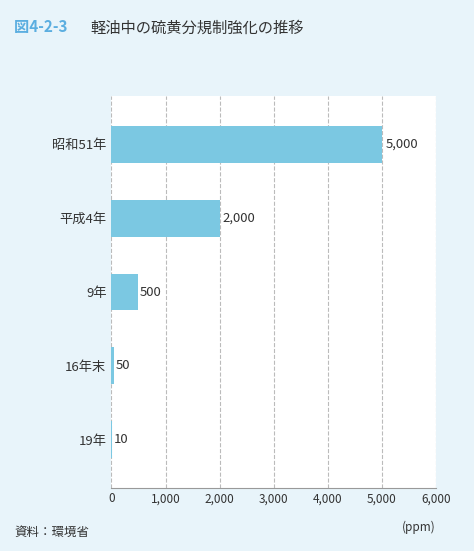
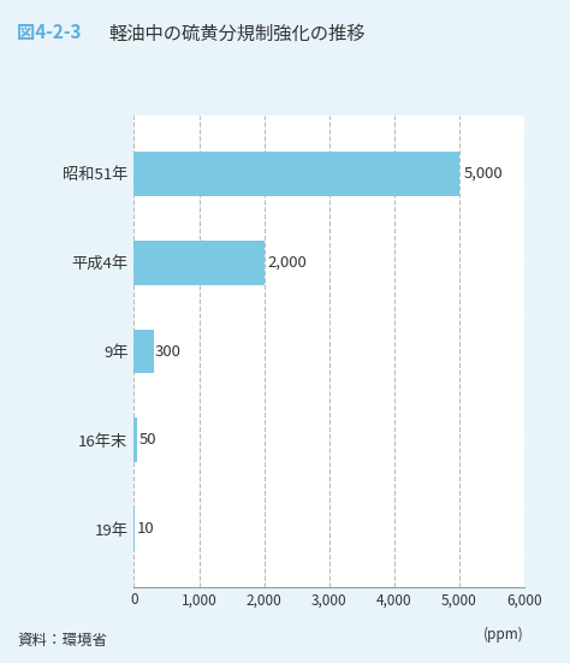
9年: 500 -> 300
